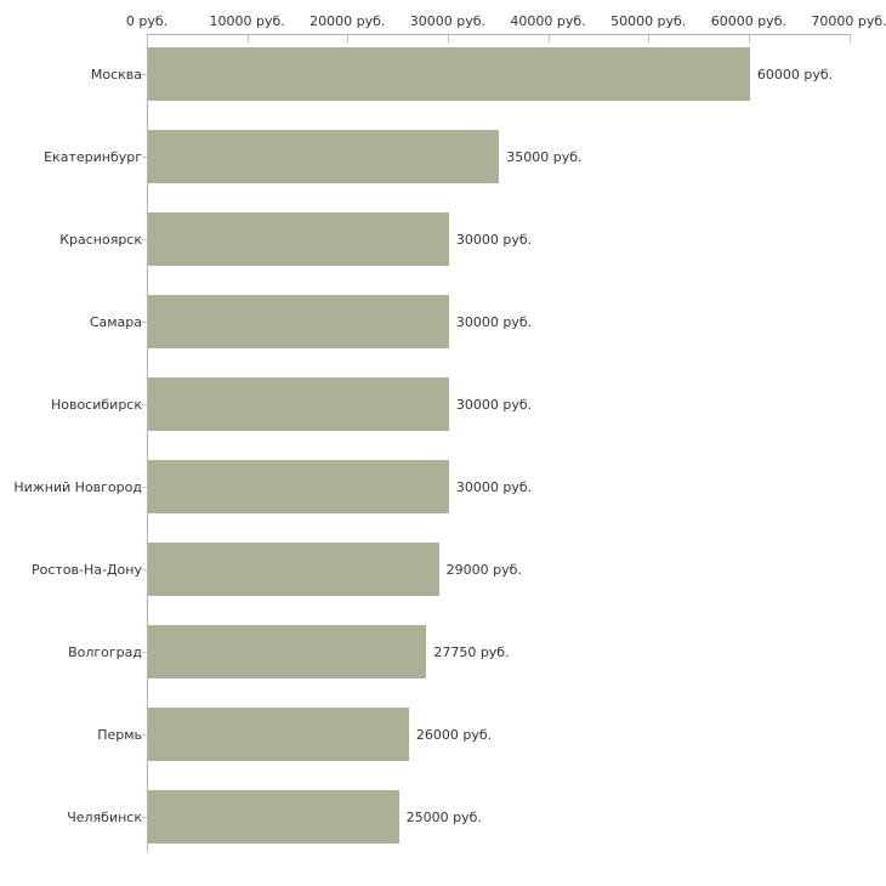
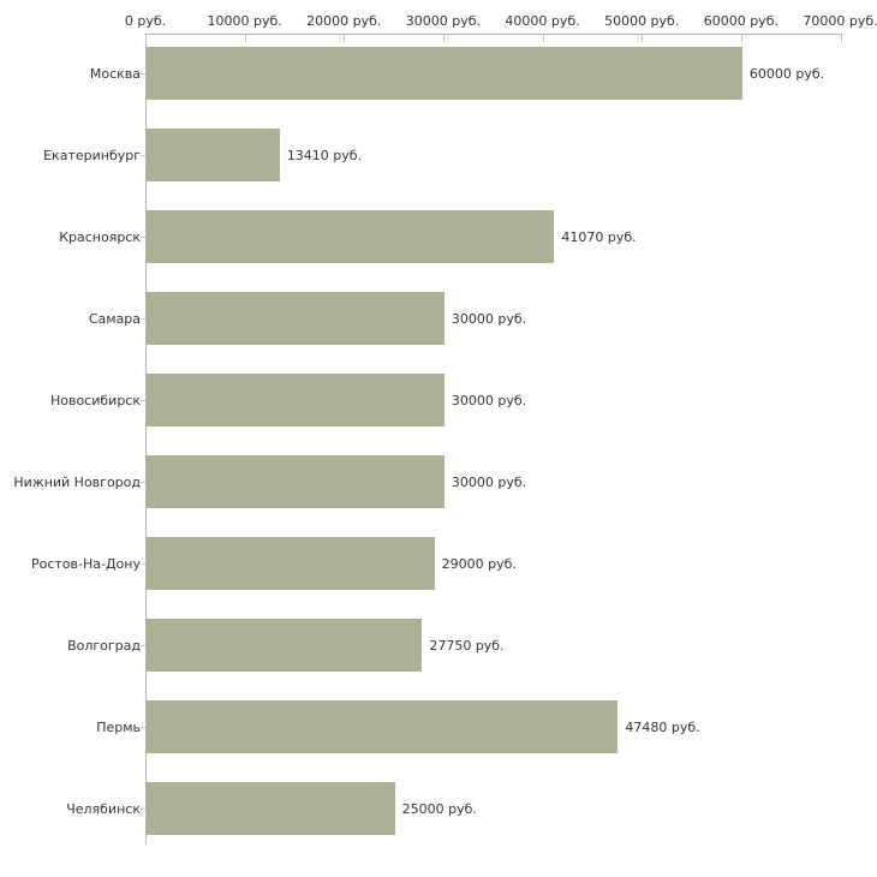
Екатеринбург: 35000 -> 13410
Красноярск: 30000 -> 41070
Пермь: 26000 -> 47480
